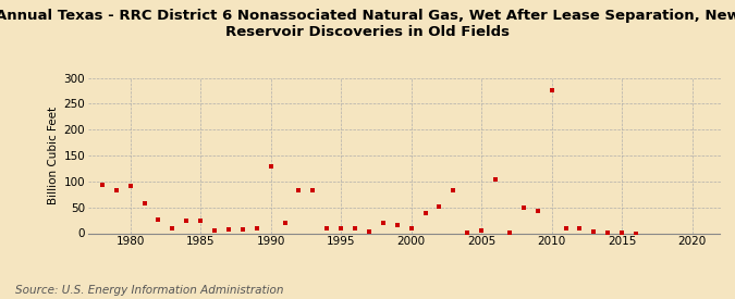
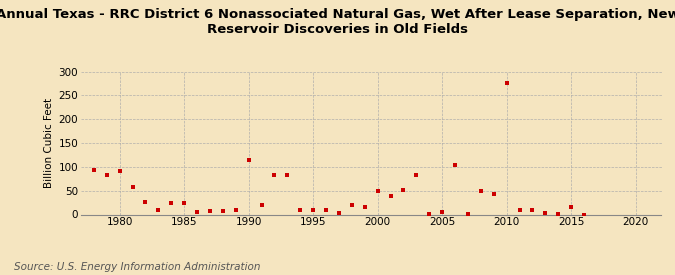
1990: 128 -> 115
2000: 10 -> 50
2015: 1 -> 15
